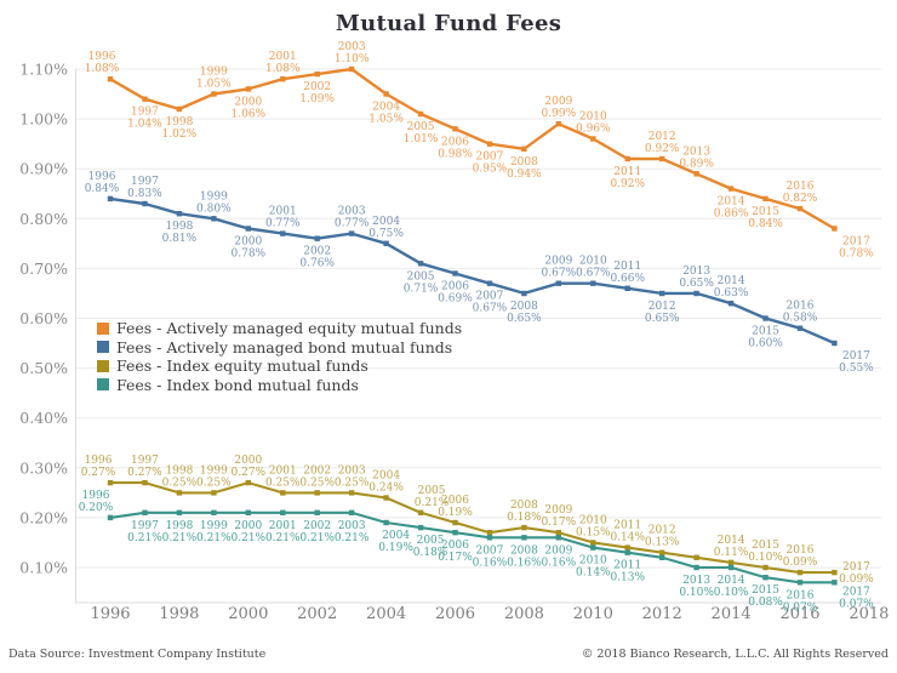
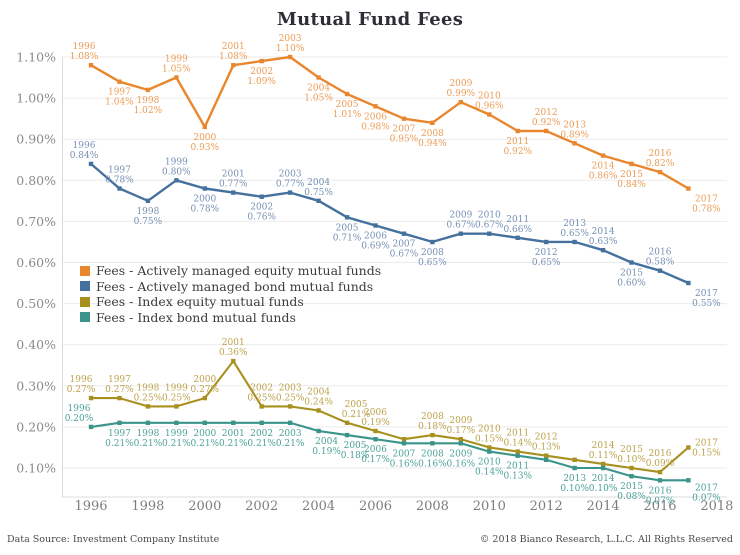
Fees - Actively managed bond mutual funds/1997: 0.83% -> 0.78%
Fees - Actively managed bond mutual funds/1998: 0.81% -> 0.75%
Fees - Actively managed equity mutual funds/2000: 1.06% -> 0.93%
Fees - Index equity mutual funds/2001: 0.25% -> 0.36%
Fees - Index equity mutual funds/2017: 0.09% -> 0.15%
